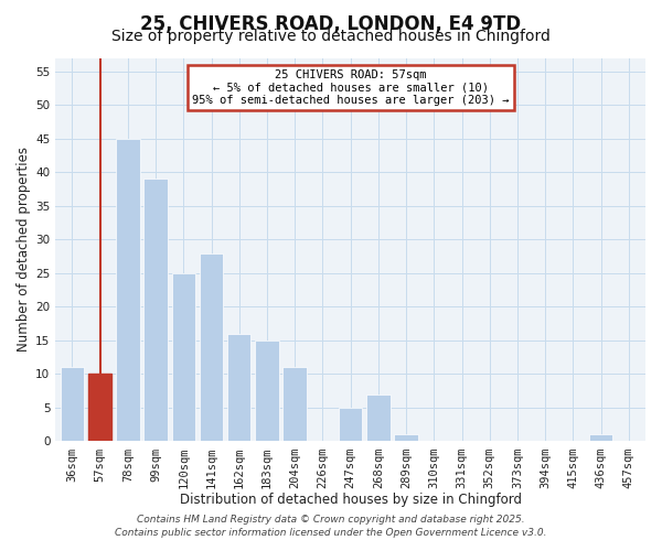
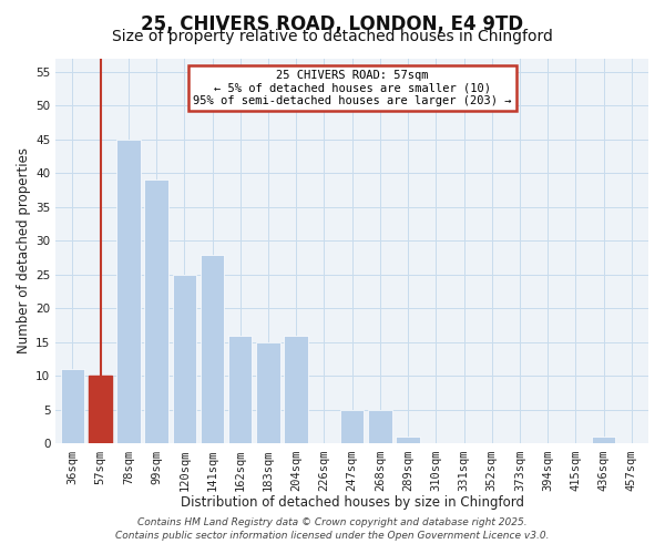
204sqm: 11 -> 16
268sqm: 7 -> 5
